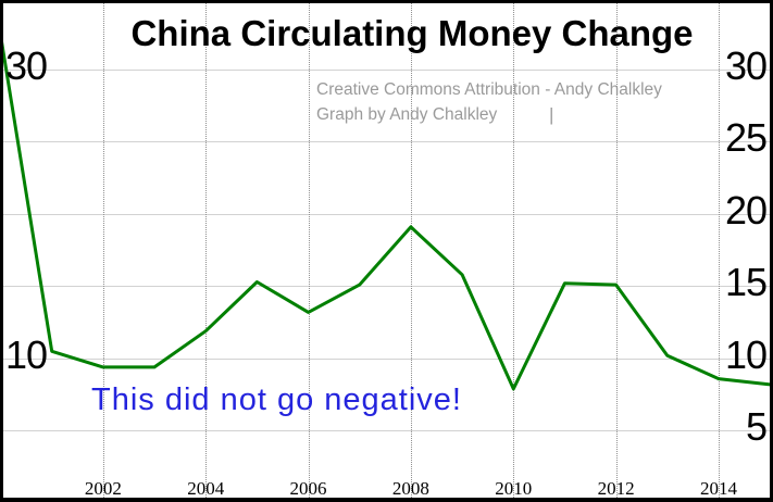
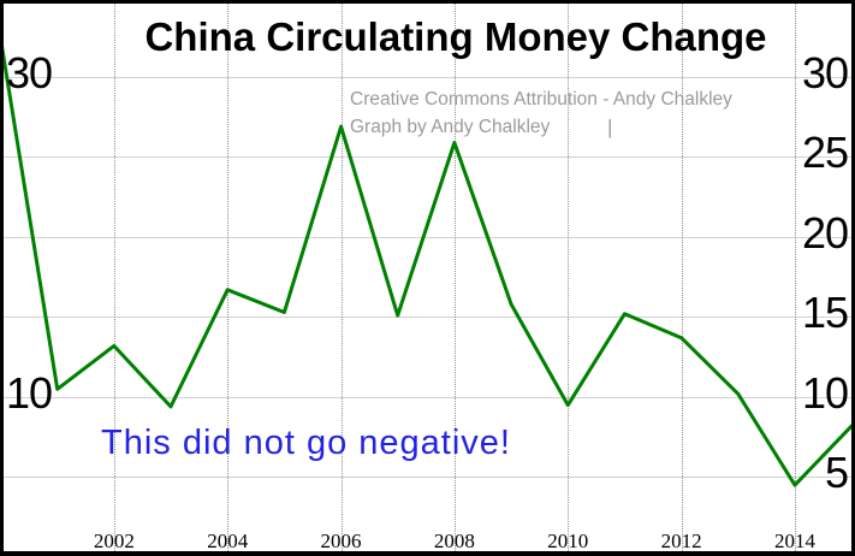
2002: 9.4 -> 13.2
2004: 11.9 -> 16.7
2006: 13.2 -> 26.9
2008: 19.1 -> 25.9
2010: 7.9 -> 9.5
2012: 15.1 -> 13.7
2014: 8.6 -> 4.5
